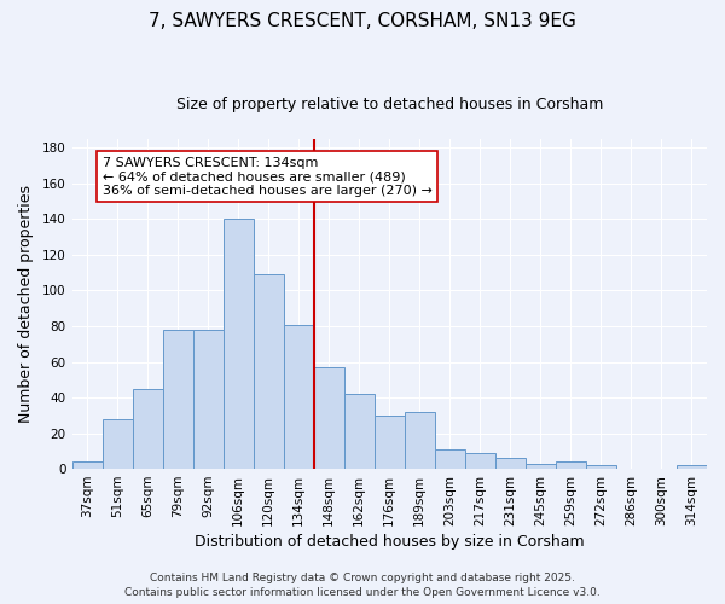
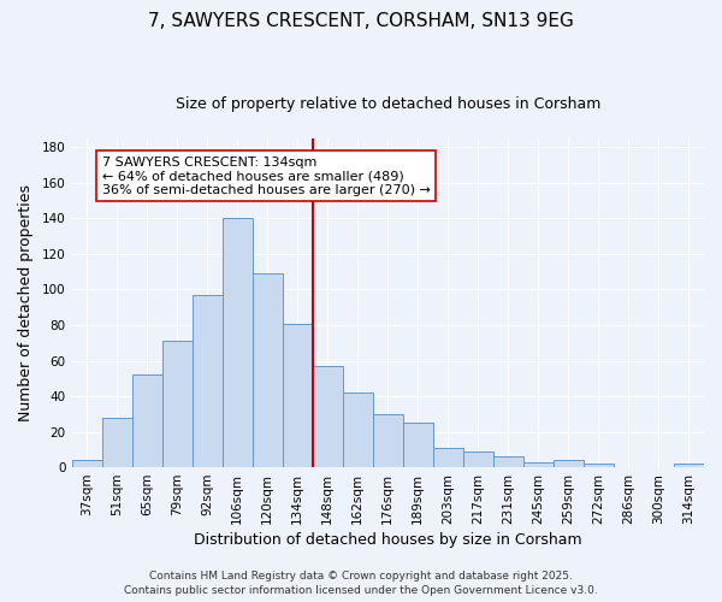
65sqm: 45 -> 52
79sqm: 78 -> 71
92sqm: 78 -> 97
189sqm: 32 -> 25
